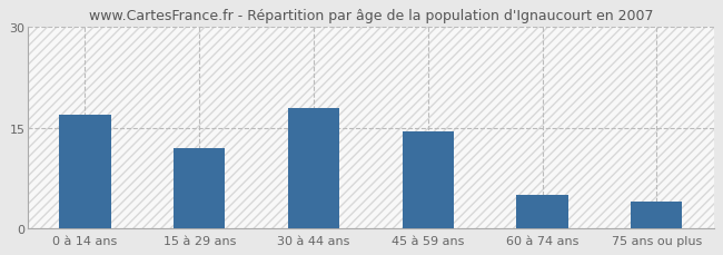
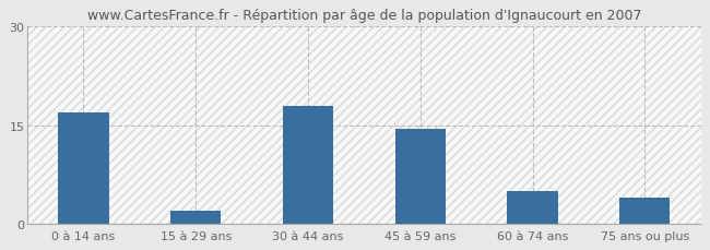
15 à 29 ans: 12.0 -> 2.0
